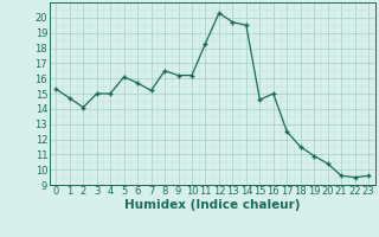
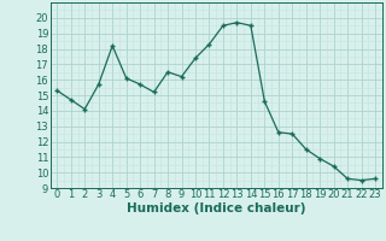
3: 15.0 -> 15.7
4: 15.0 -> 18.2
10: 16.2 -> 17.4
12: 20.3 -> 19.5
16: 15.0 -> 12.6
